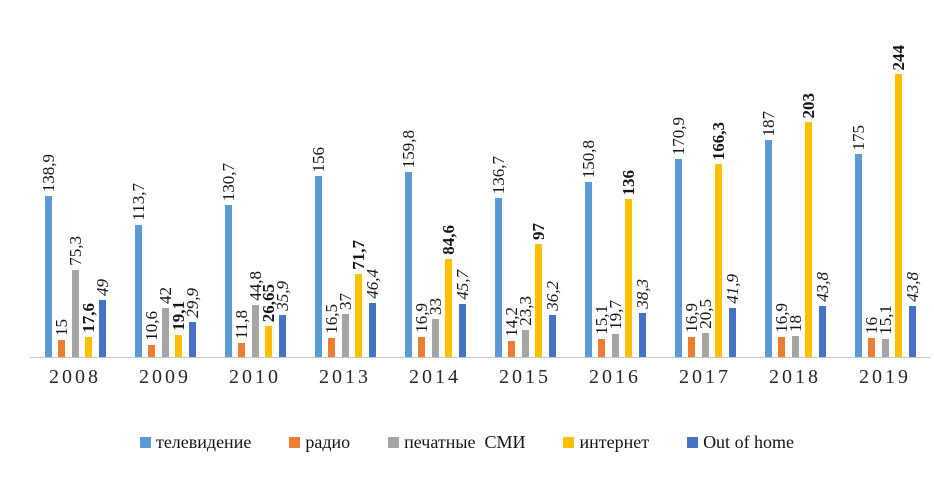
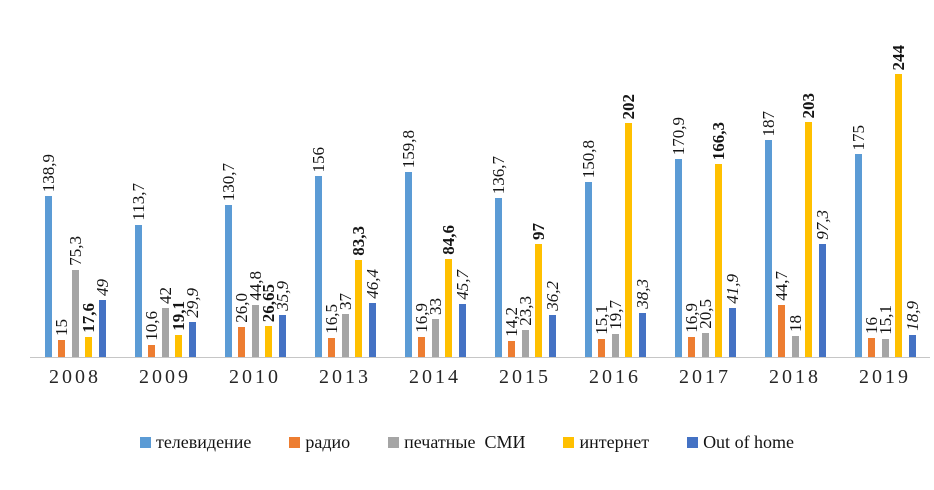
радио/2010: 11,8 -> 26,0
интернет/2013: 71,7 -> 83,3
интернет/2016: 136 -> 202
радио/2018: 16,9 -> 44,7
Out of home/2018: 43,8 -> 97,3
Out of home/2019: 43,8 -> 18,9
